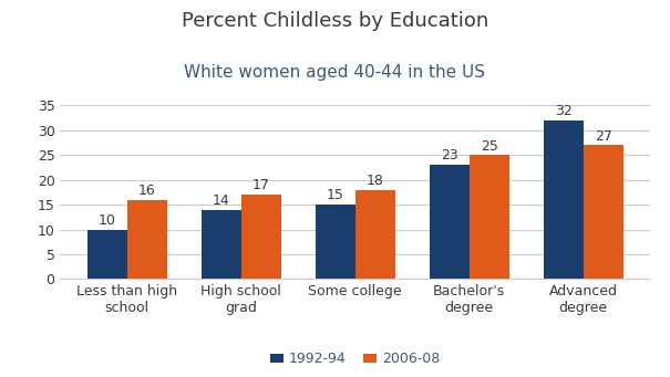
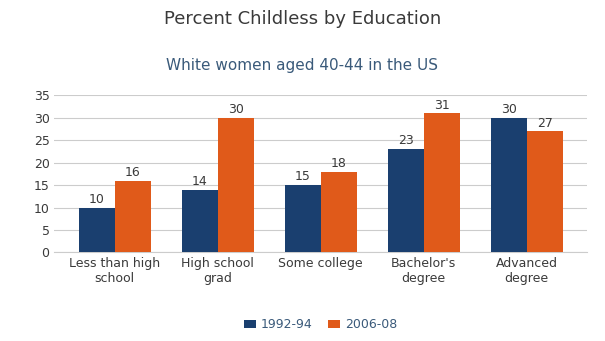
2006-08/High school grad: 17 -> 30
2006-08/Bachelor's degree: 25 -> 31
1992-94/Advanced degree: 32 -> 30
